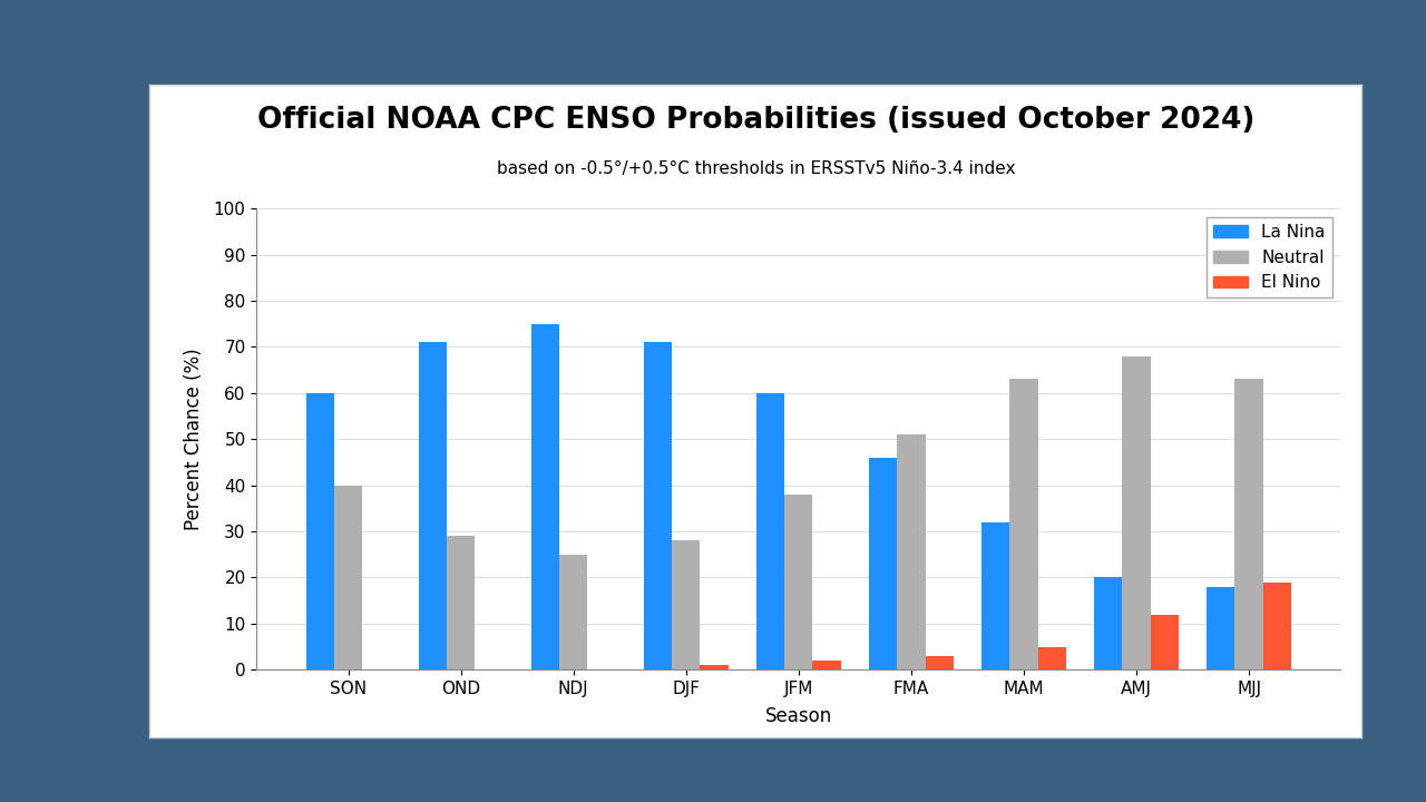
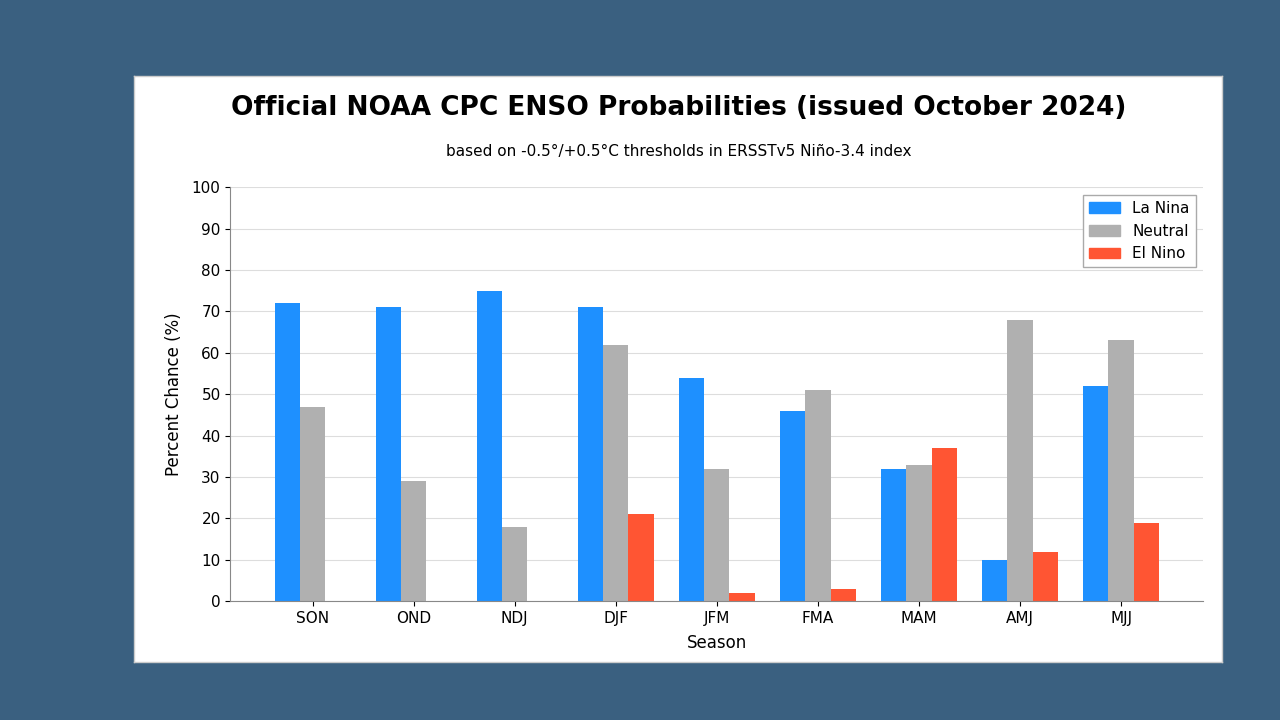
La Nina/SON: 60 -> 72
Neutral/SON: 40 -> 47
Neutral/NDJ: 25 -> 18
Neutral/DJF: 28 -> 62
El Nino/DJF: 1 -> 21
La Nina/JFM: 60 -> 54
Neutral/JFM: 38 -> 32
Neutral/MAM: 63 -> 33
El Nino/MAM: 5 -> 37
La Nina/AMJ: 20 -> 10
La Nina/MJJ: 18 -> 52
